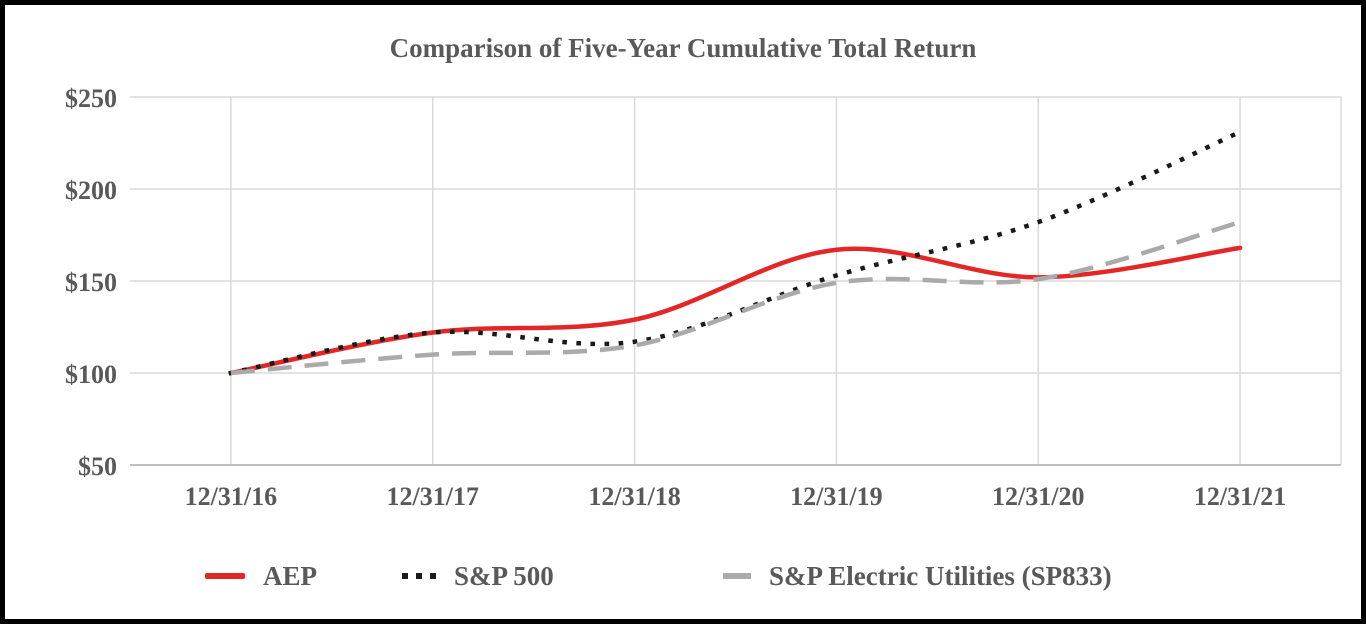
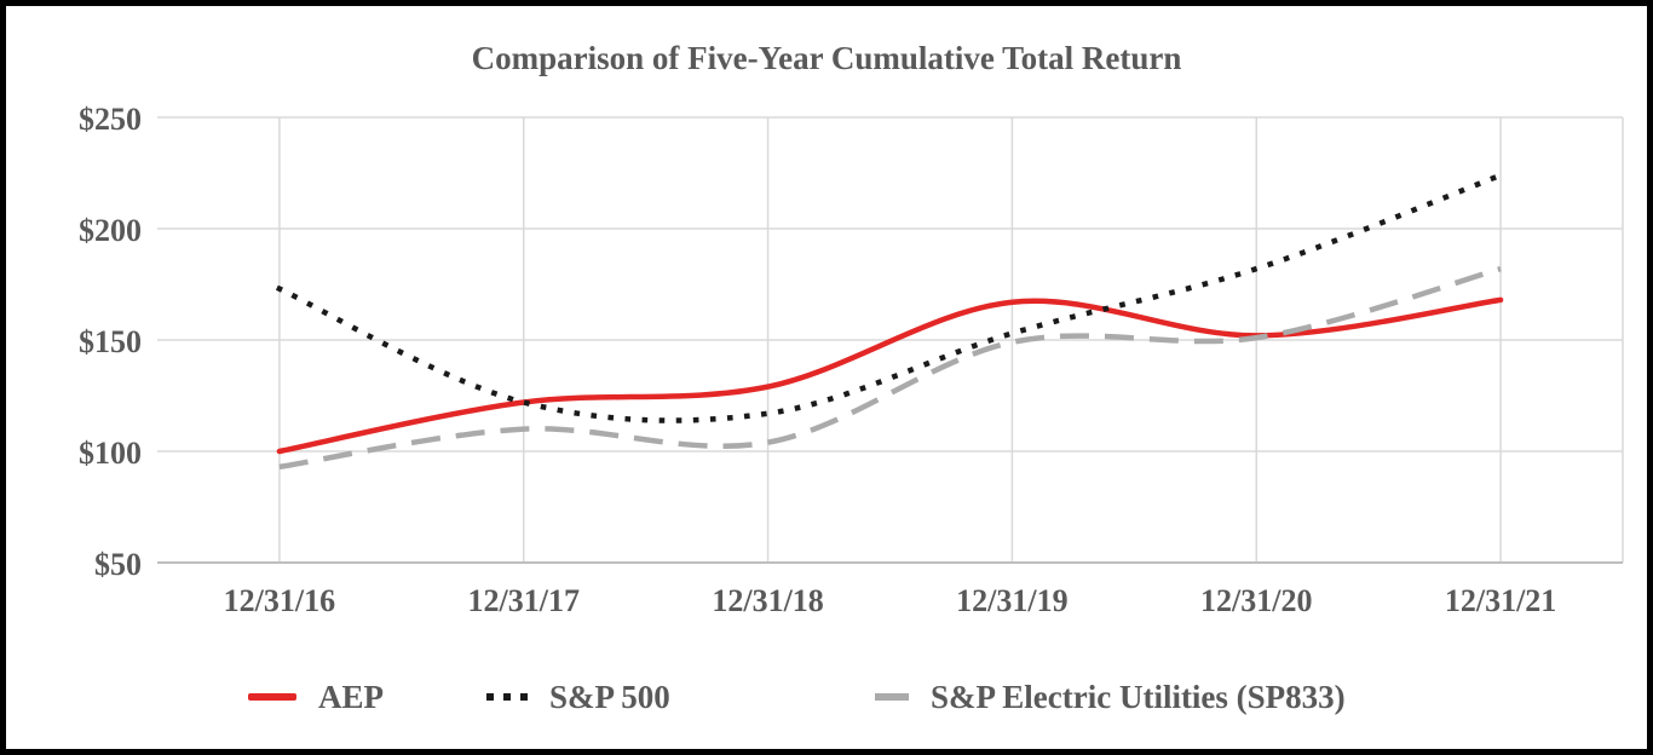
S&P 500/12/31/16: $100 -> $173
S&P Electric Utilities (SP833)/12/31/16: $100 -> $93
S&P Electric Utilities (SP833)/12/31/18: $115 -> $104
S&P 500/12/31/21: $231 -> $224
